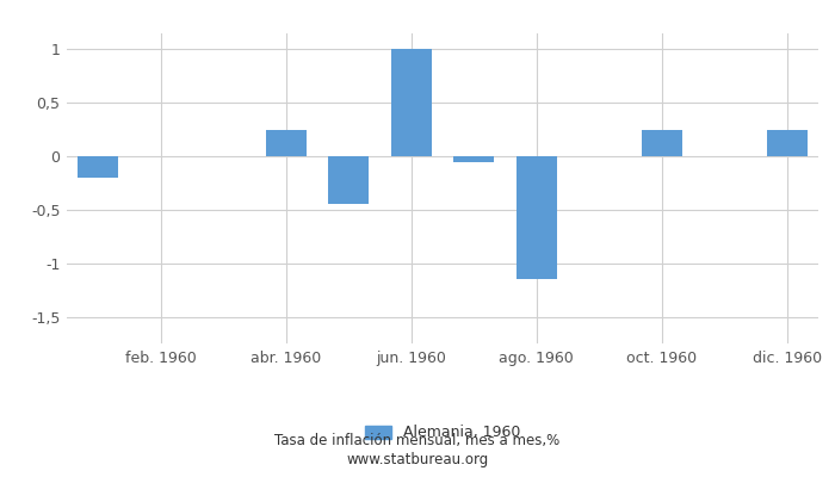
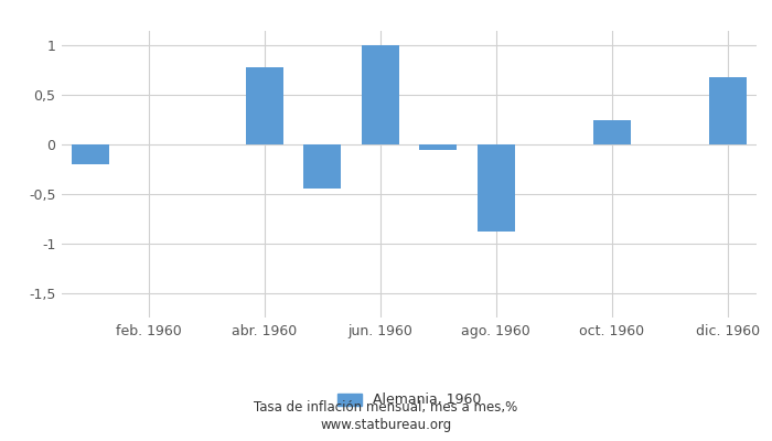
abr. 1960: 0,25 -> 0,78
ago. 1960: -1,15 -> -0,88
dic. 1960: 0,25 -> 0,68
